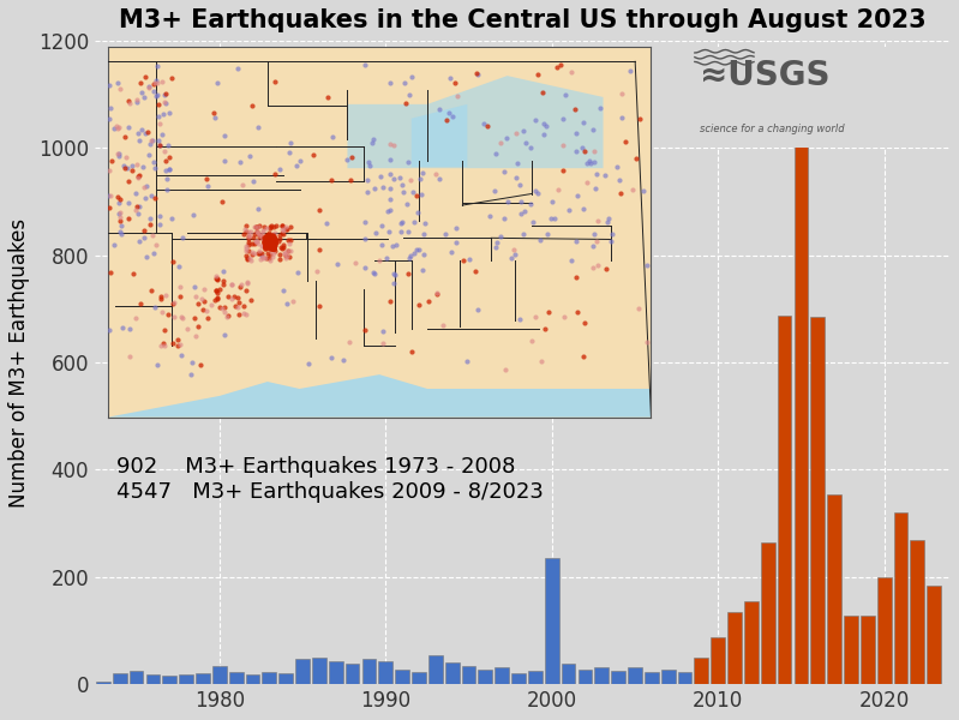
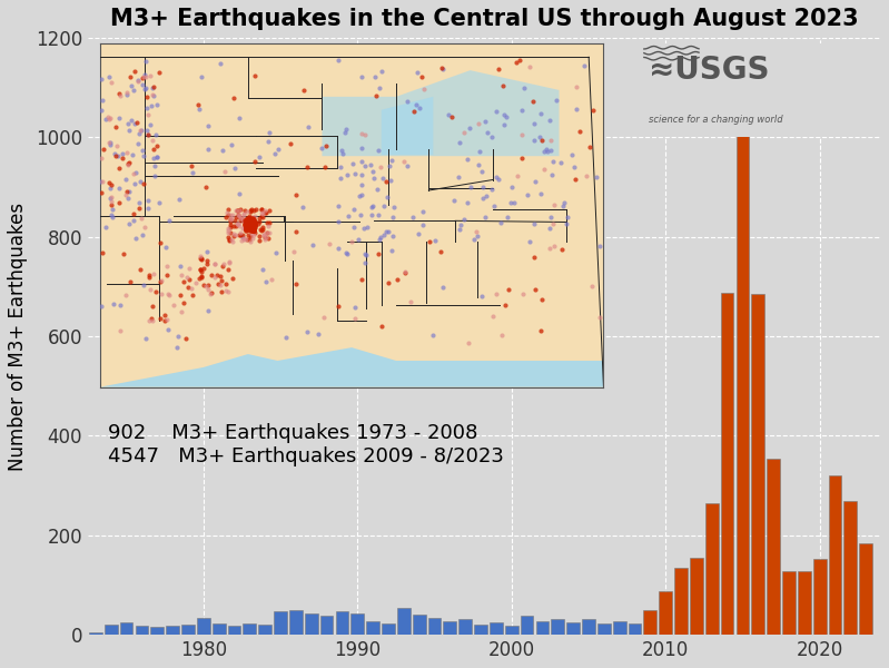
M3+ Earthquakes in the Central US through August 2023/2000: 235 -> 18
M3+ Earthquakes in the Central US through August 2023/2020: 200 -> 152
